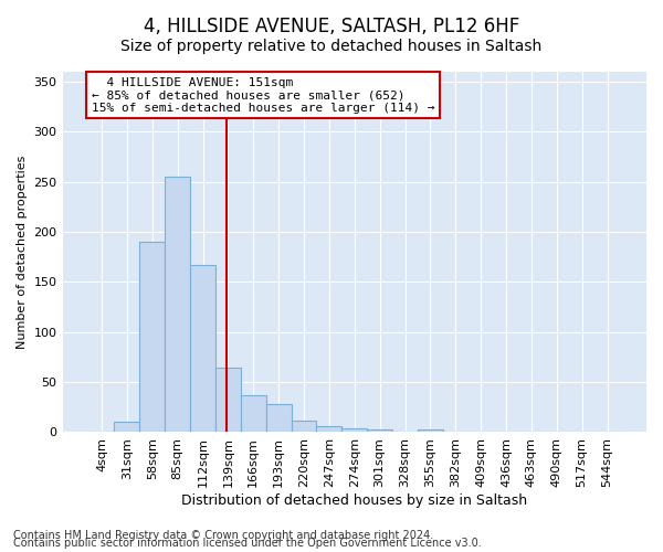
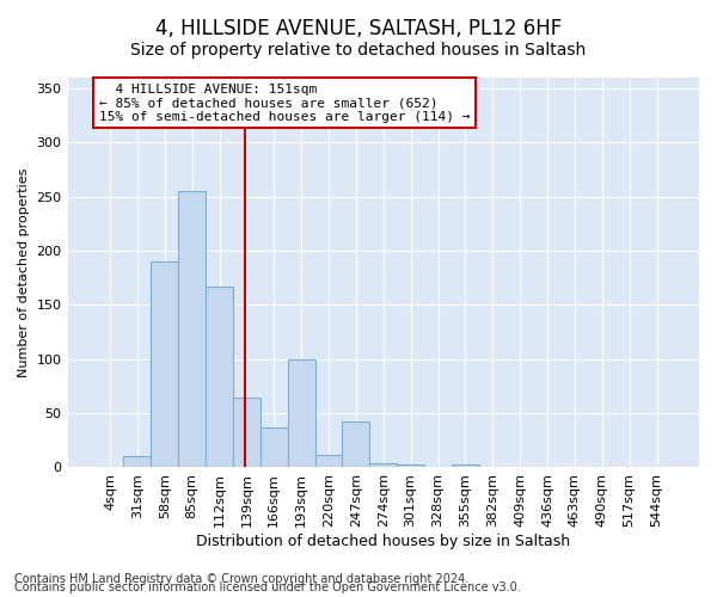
193sqm: 28 -> 100
247sqm: 6 -> 42
